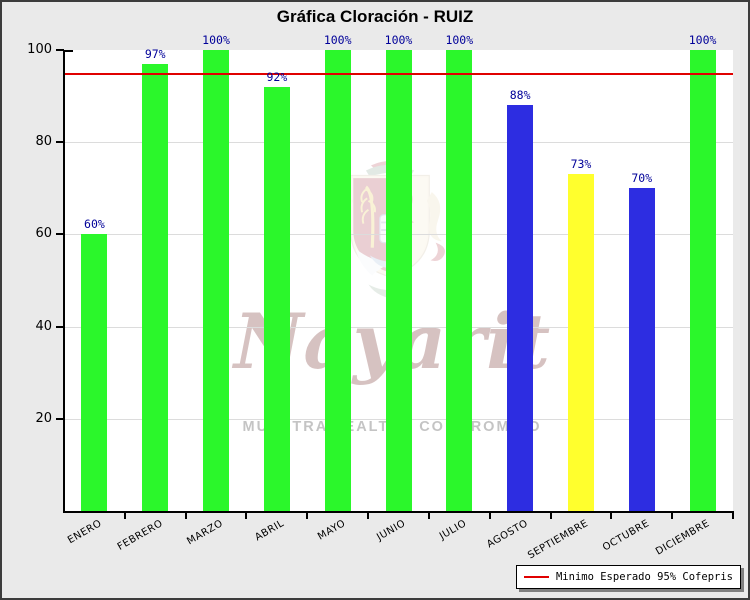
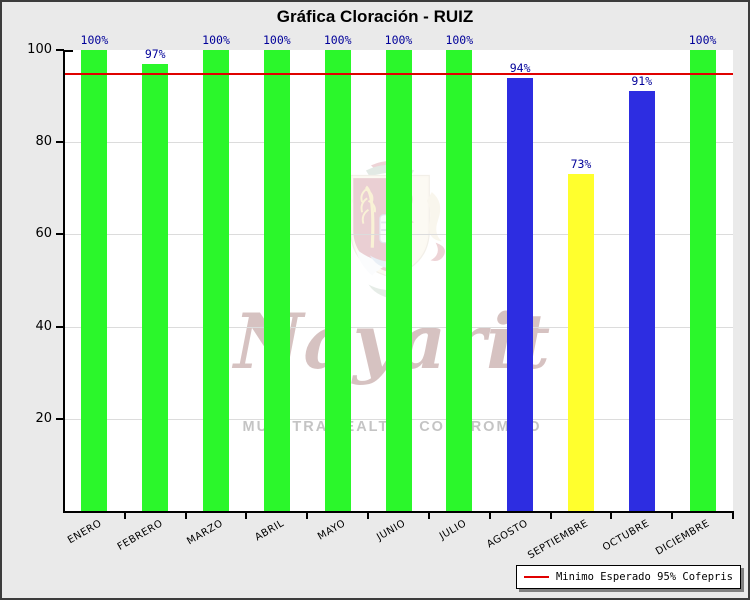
ENERO: 60% -> 100%
ABRIL: 92% -> 100%
AGOSTO: 88% -> 94%
OCTUBRE: 70% -> 91%
